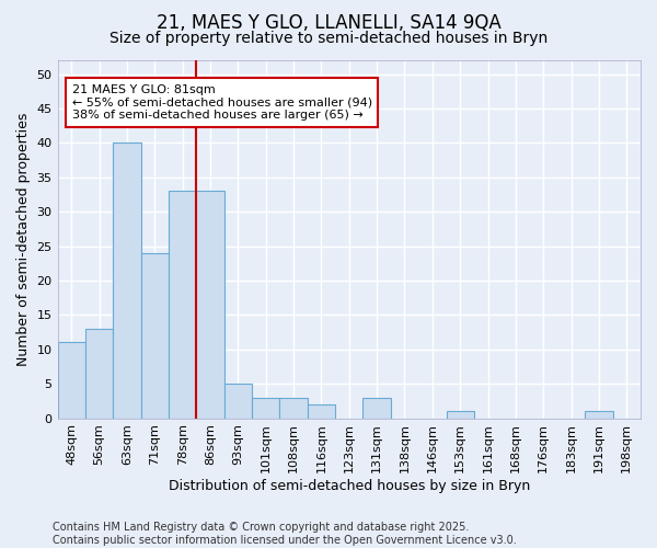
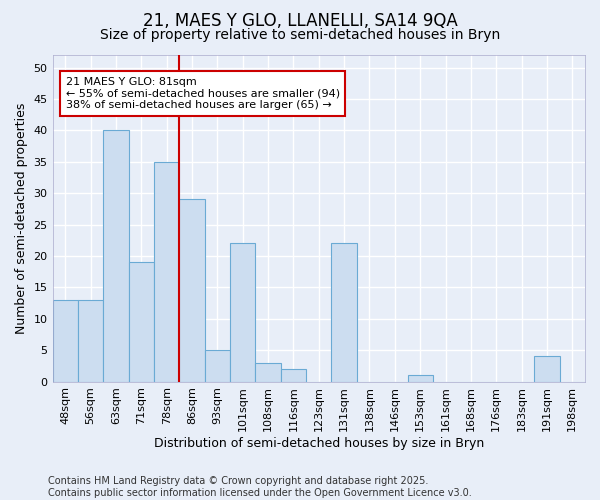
48sqm: 11 -> 13
71sqm: 24 -> 19
78sqm: 33 -> 35
86sqm: 33 -> 29
101sqm: 3 -> 22
131sqm: 3 -> 22
191sqm: 1 -> 4
